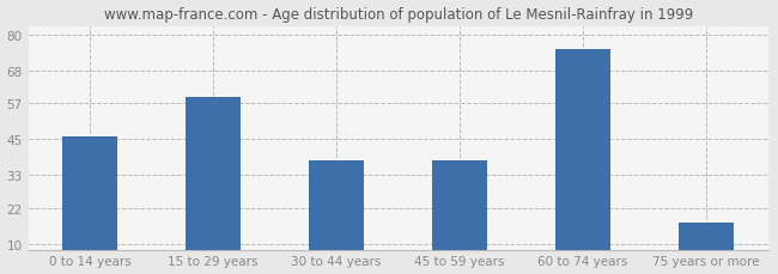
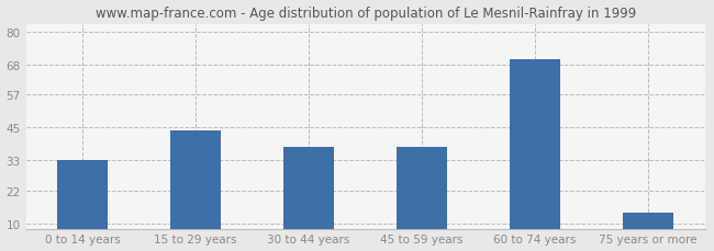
0 to 14 years: 46 -> 33
15 to 29 years: 59 -> 44
60 to 74 years: 75 -> 70
75 years or more: 17 -> 14
